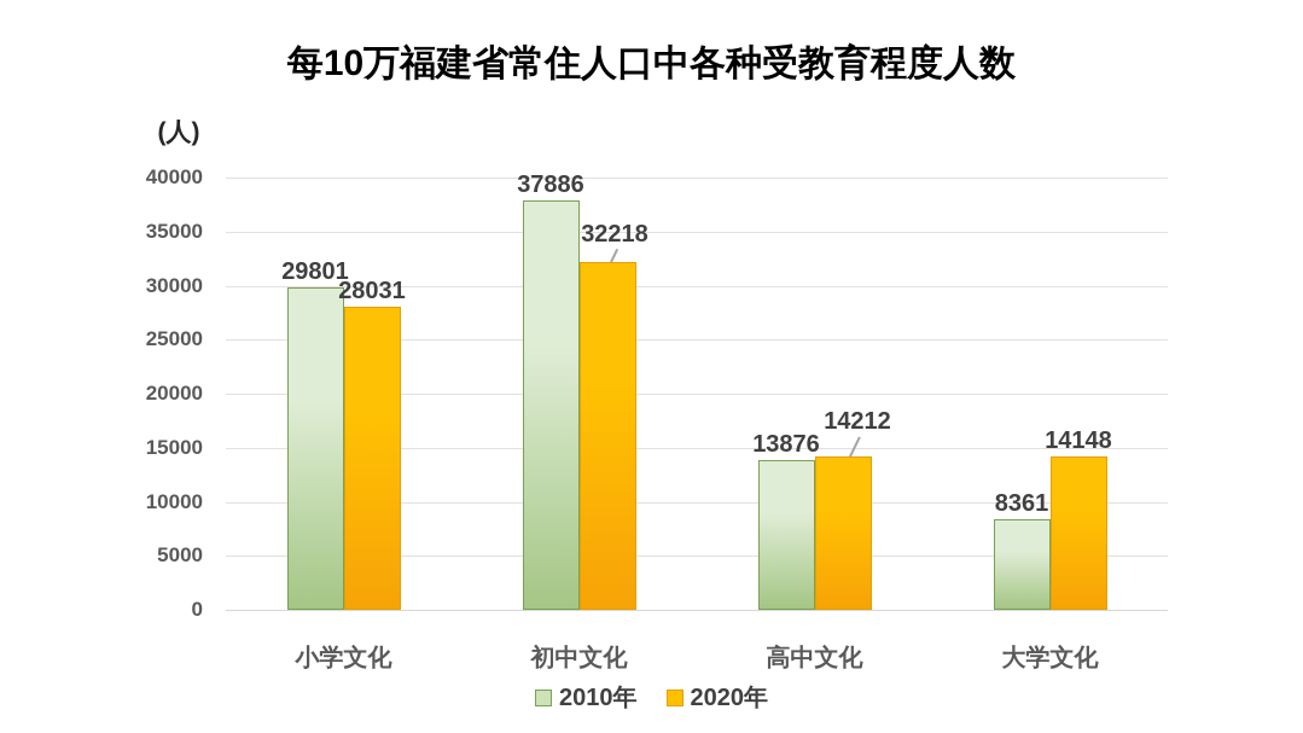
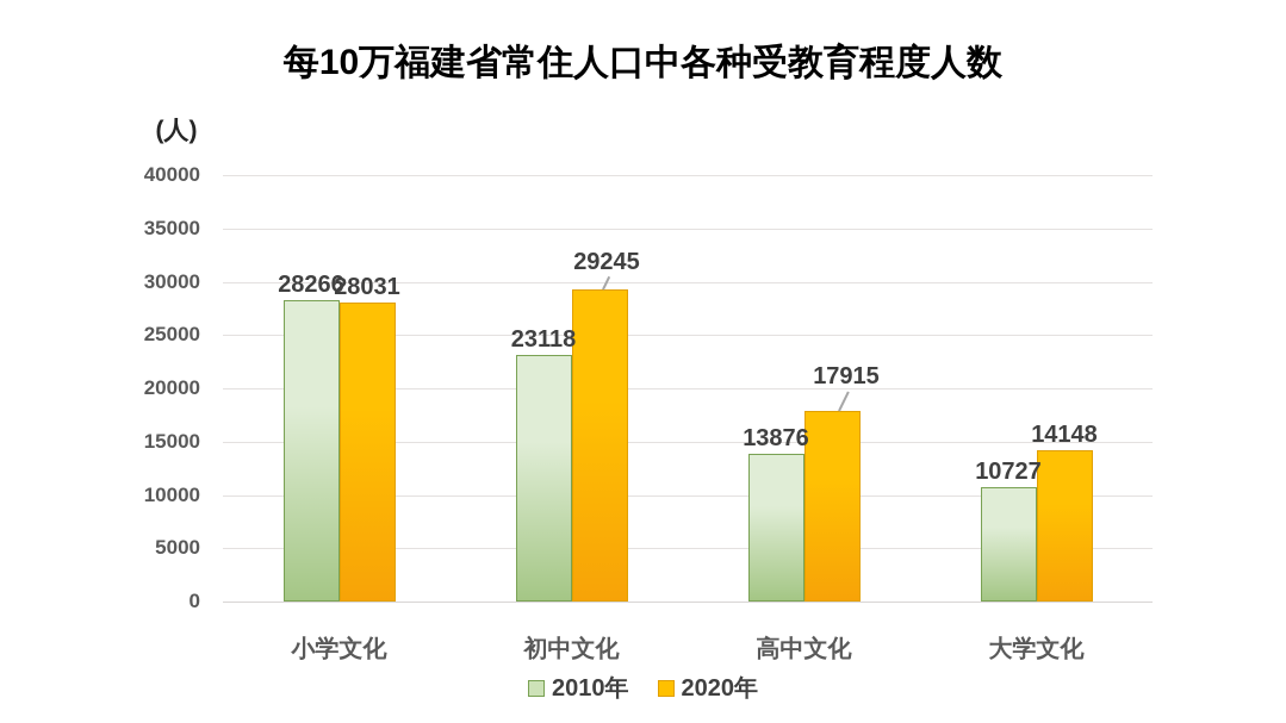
2010年/小学文化: 29801 -> 28266
2010年/初中文化: 37886 -> 23118
2020年/初中文化: 32218 -> 29245
2020年/高中文化: 14212 -> 17915
2010年/大学文化: 8361 -> 10727
